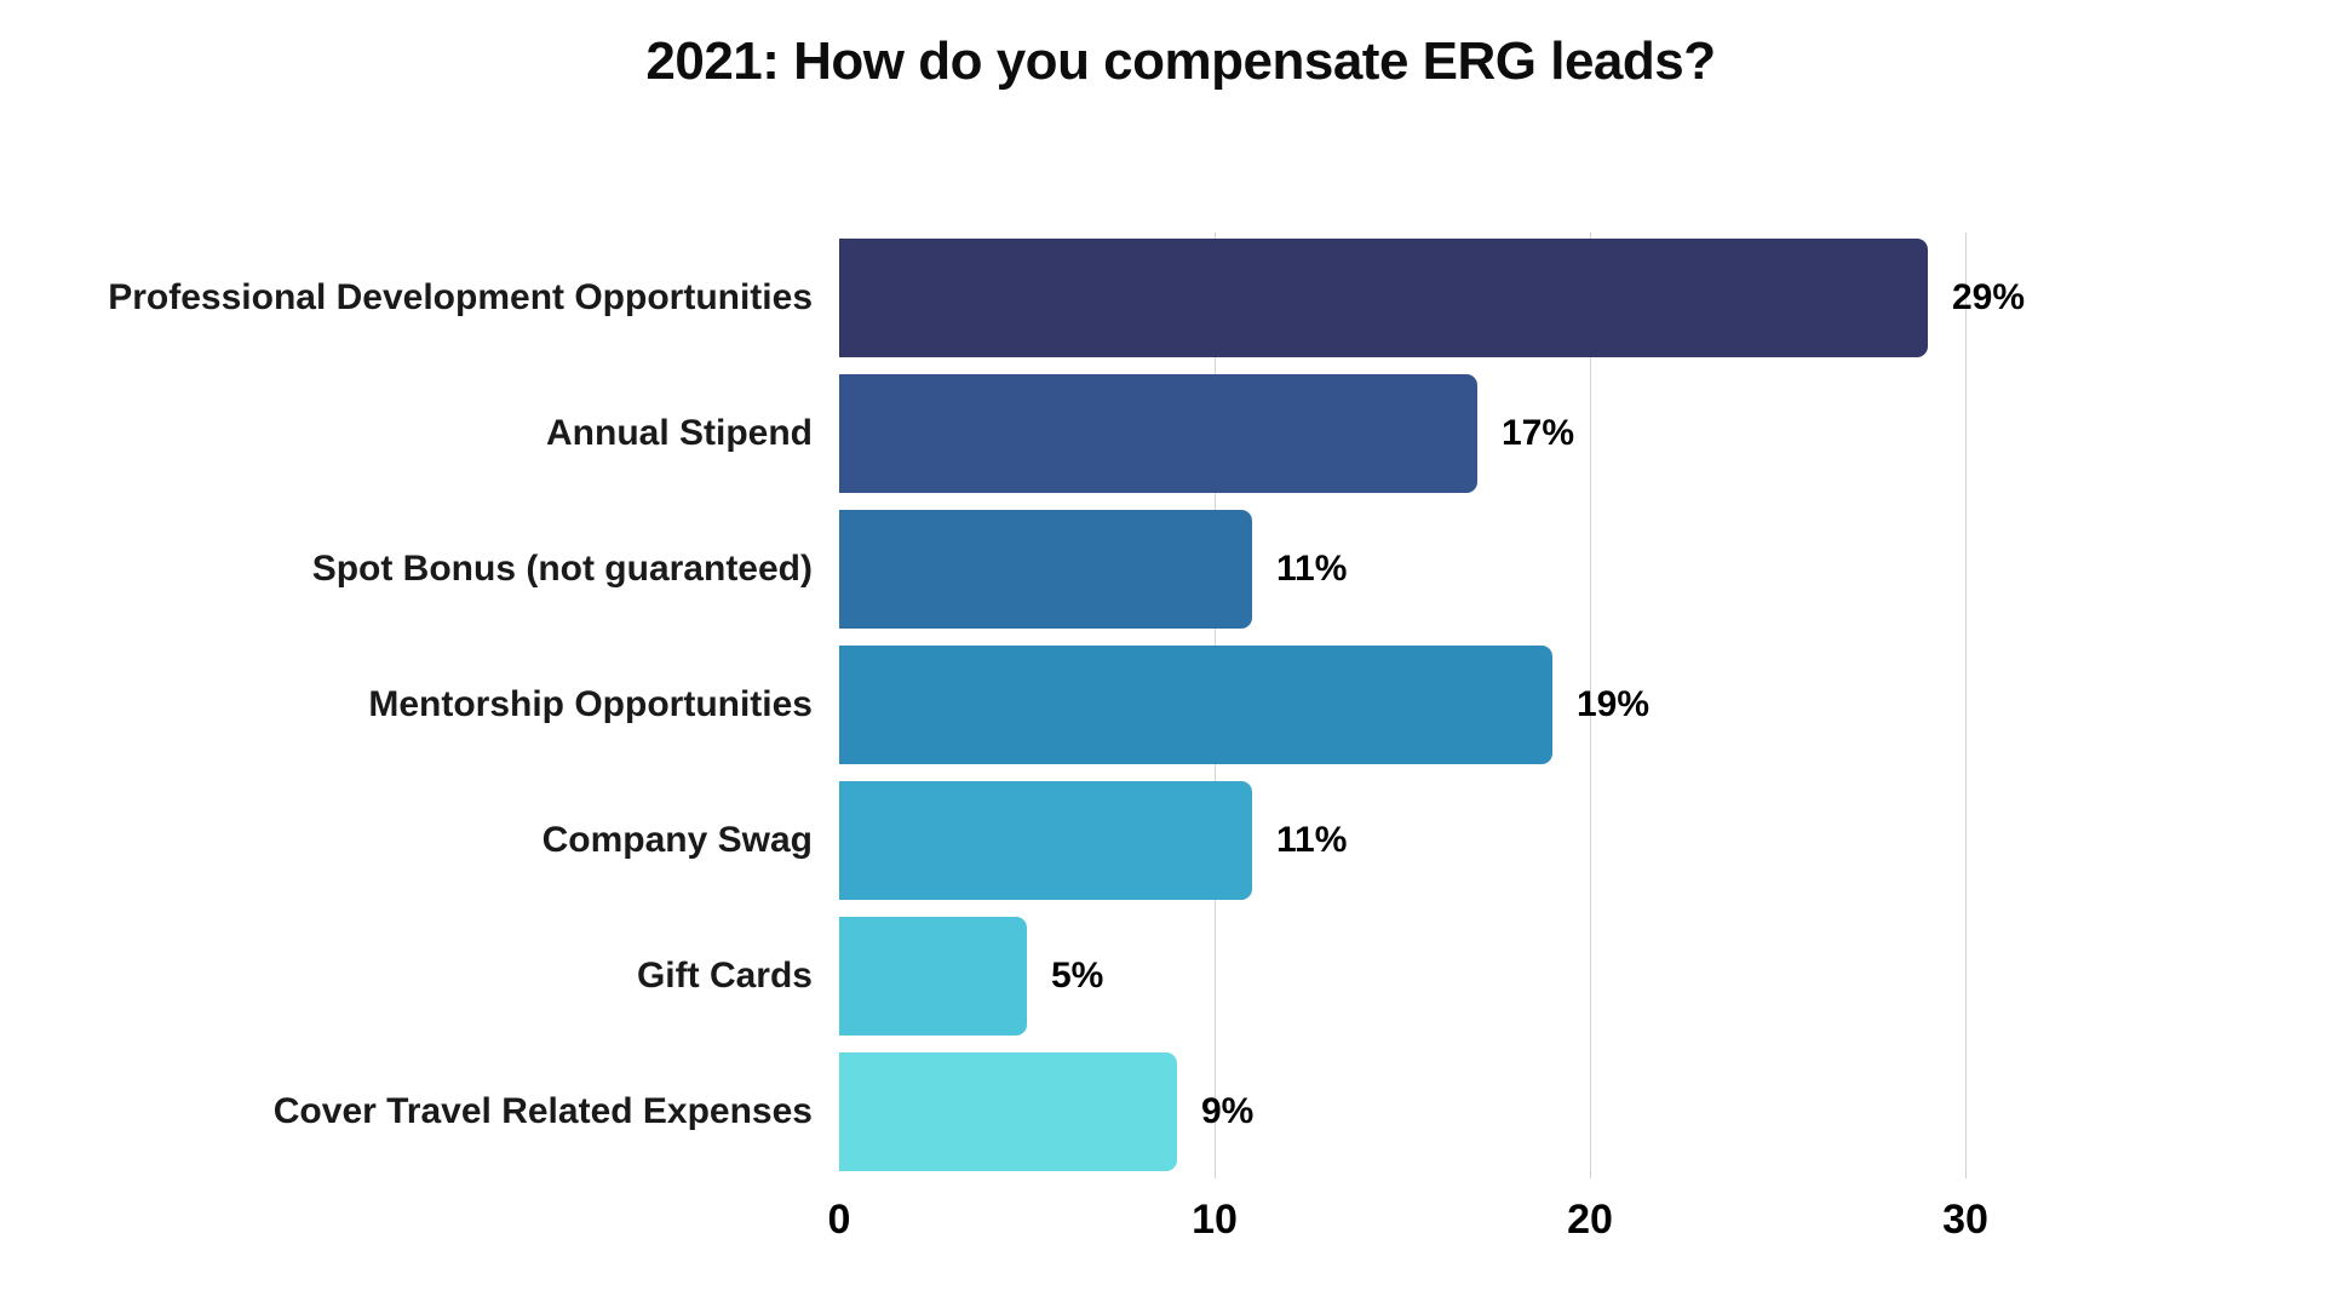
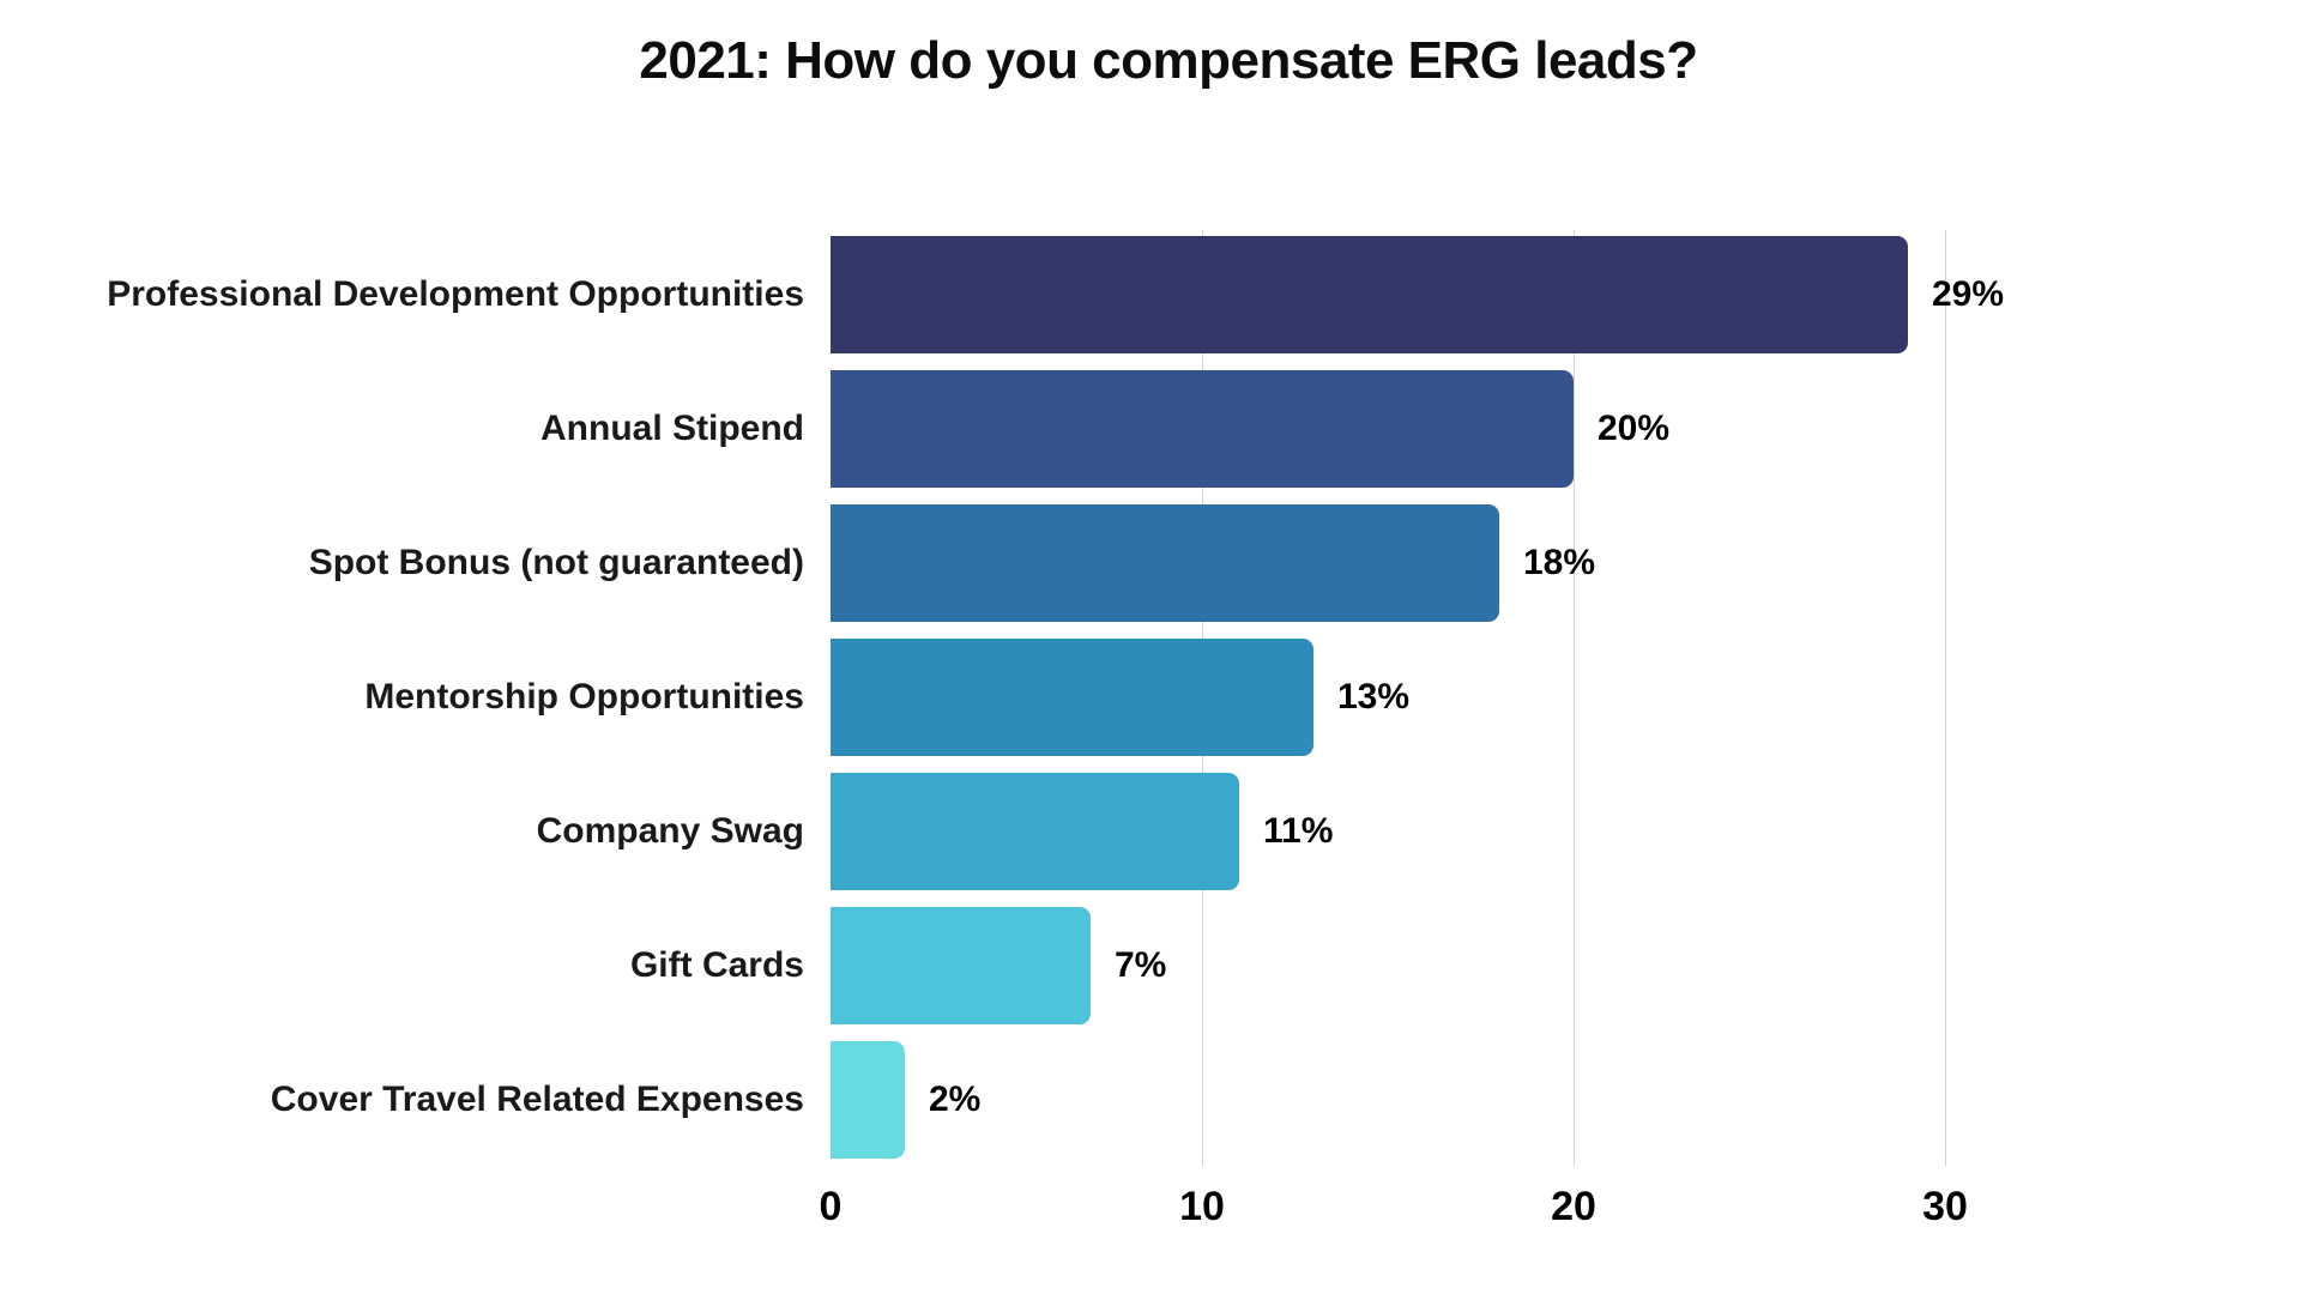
Annual Stipend: 17% -> 20%
Spot Bonus (not guaranteed): 11% -> 18%
Mentorship Opportunities: 19% -> 13%
Gift Cards: 5% -> 7%
Cover Travel Related Expenses: 9% -> 2%
